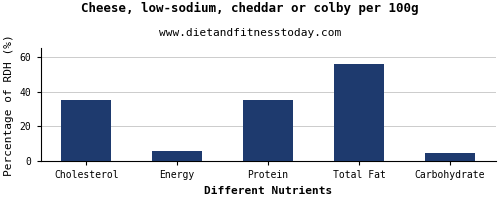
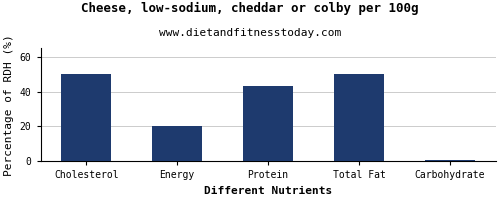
Cholesterol: 35 -> 50
Energy: 6 -> 20
Protein: 35 -> 43
Total Fat: 56 -> 50
Carbohydrate: 5 -> 1
